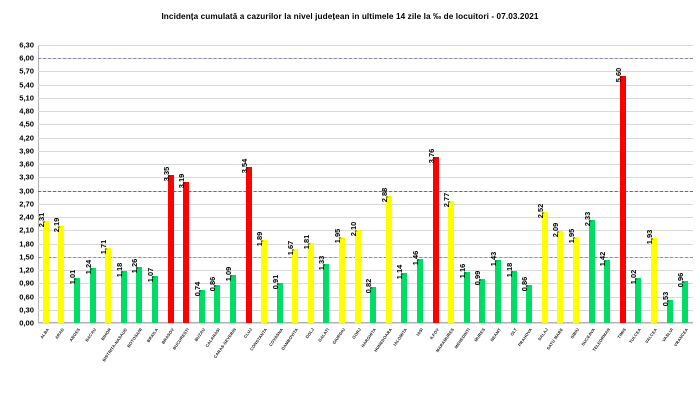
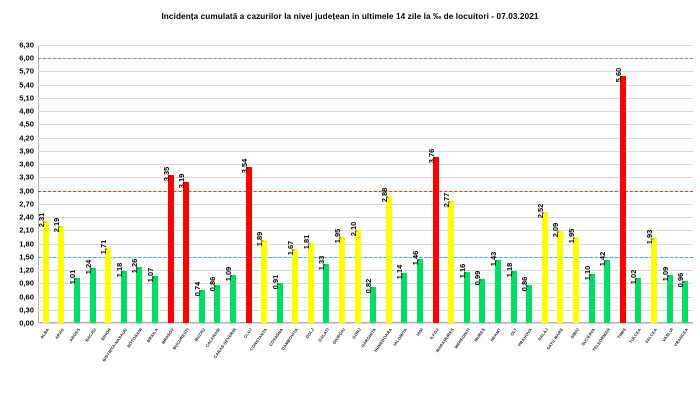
SUCEAVA: 2,33 -> 1,10
VASLUI: 0,53 -> 1,09
